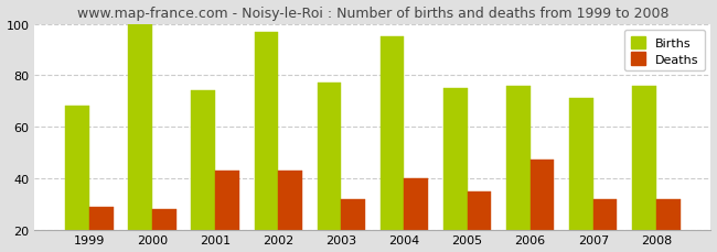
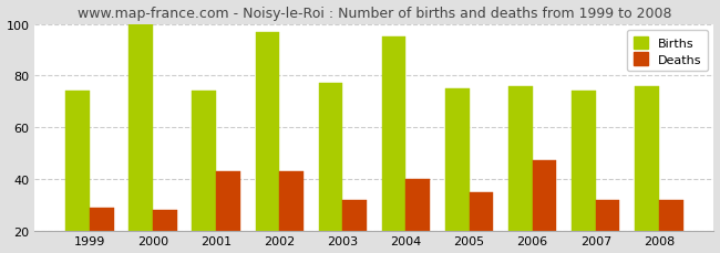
Births/1999: 68 -> 74
Births/2007: 71 -> 74
